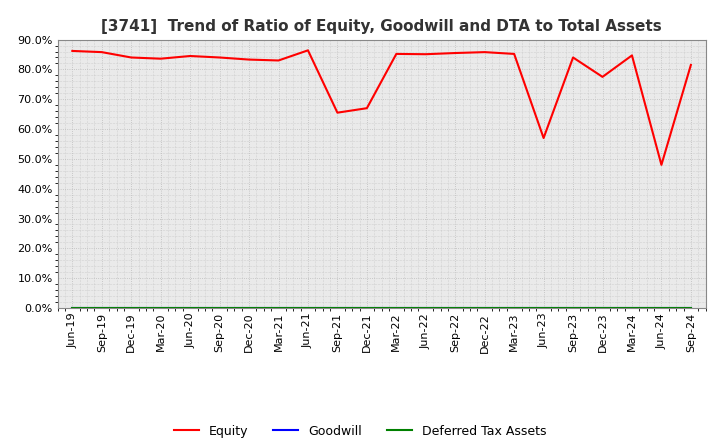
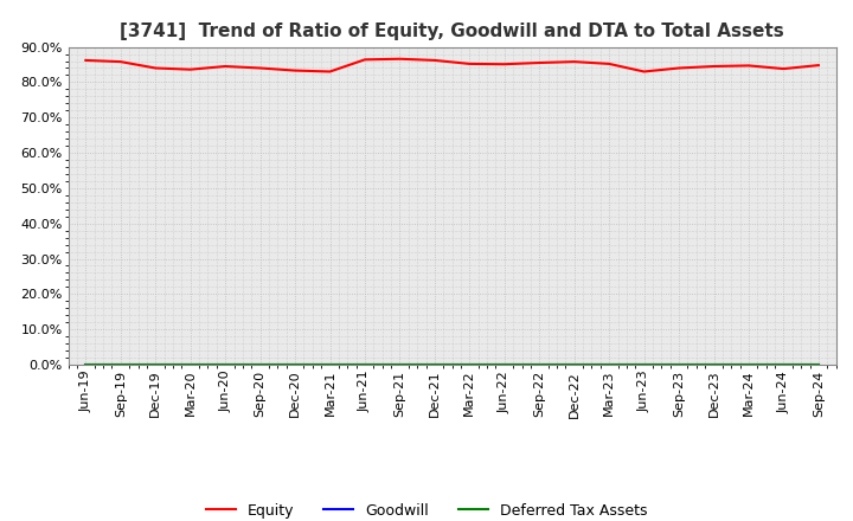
Equity/Sep-21: 65.5% -> 86.6%
Equity/Dec-21: 67.0% -> 86.2%
Equity/Jun-23: 57.0% -> 83.0%
Equity/Dec-23: 77.5% -> 84.5%
Equity/Jun-24: 48.0% -> 83.8%
Equity/Sep-24: 81.5% -> 84.8%
